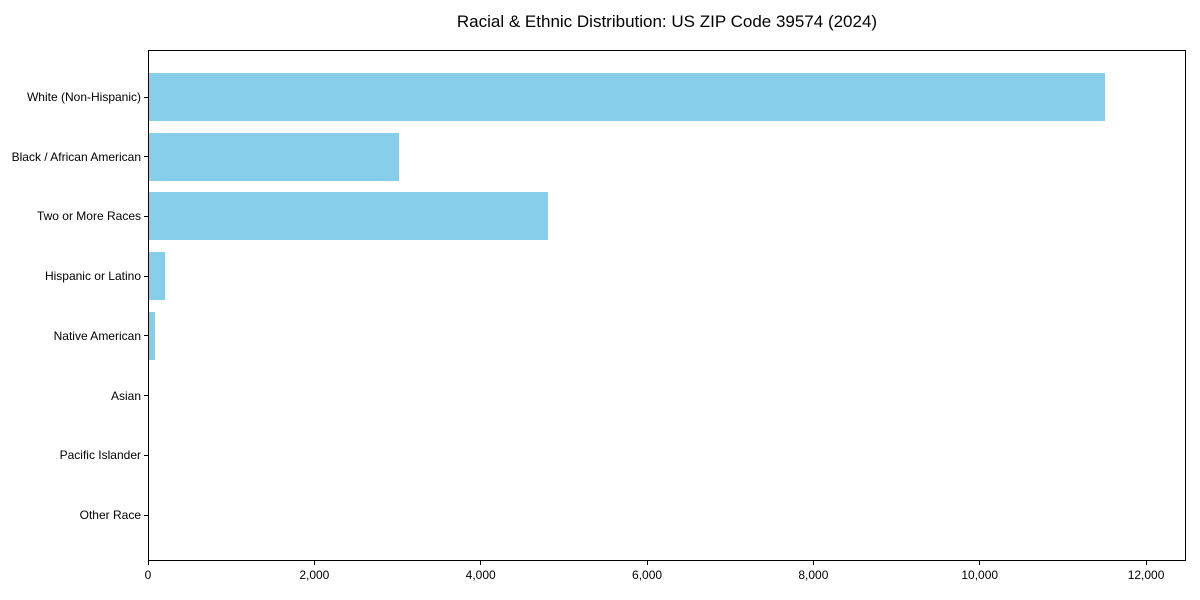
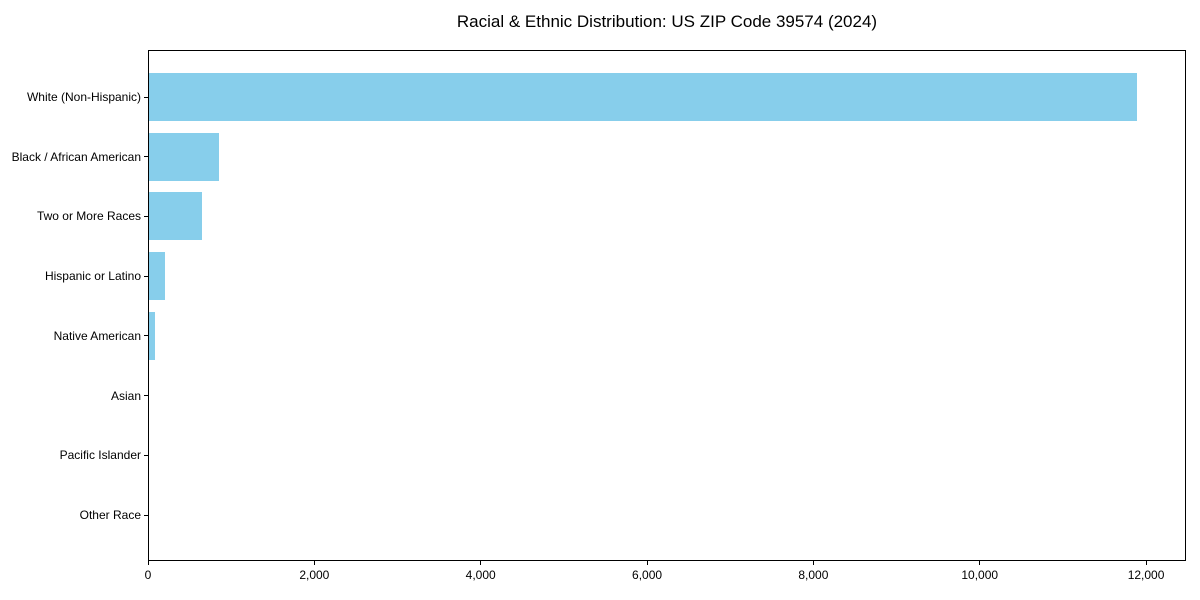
White (Non-Hispanic): 11500 -> 11900
Black / African American: 3000 -> 800
Two or More Races: 4800 -> 600
